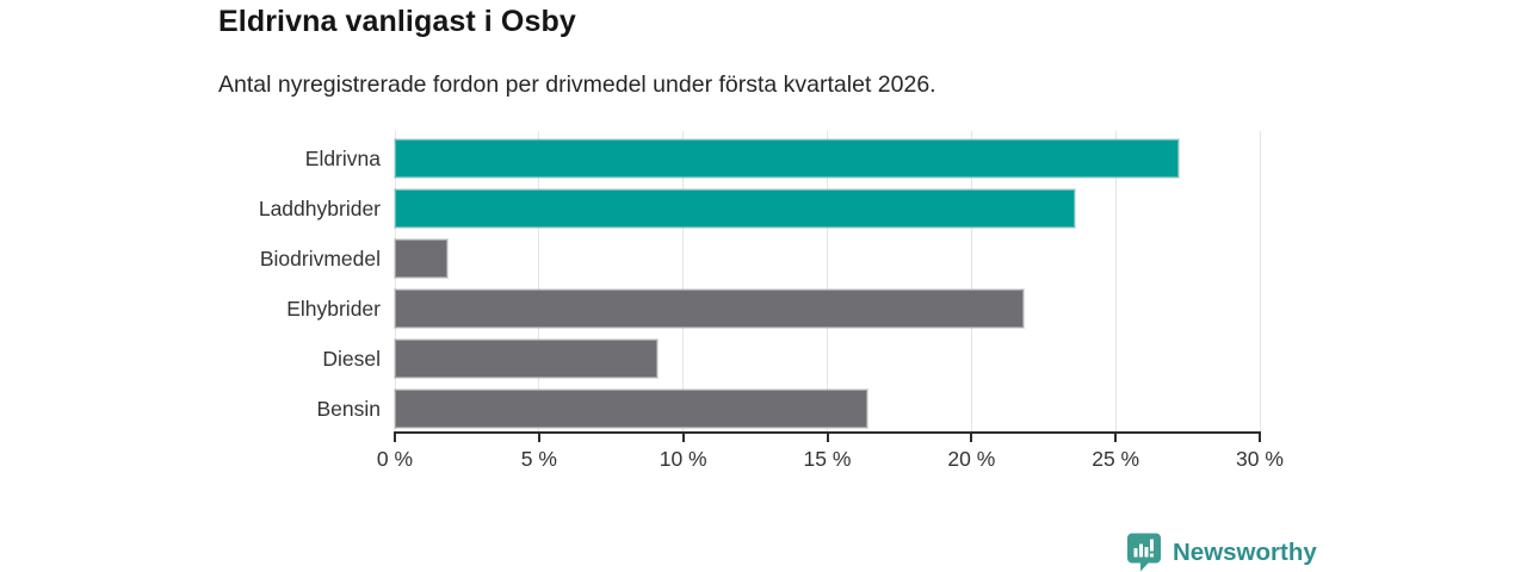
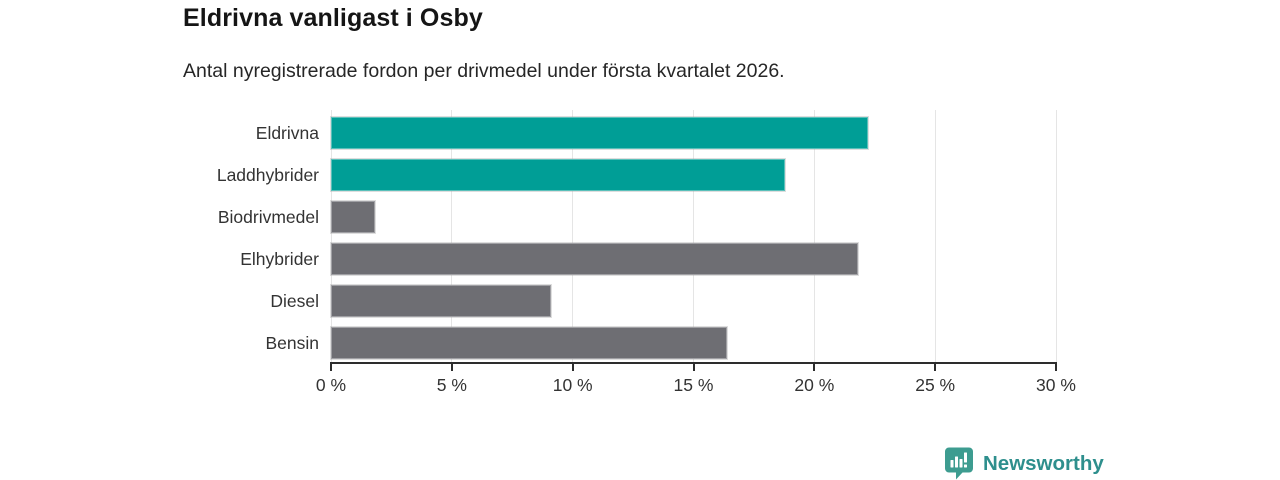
Eldrivna: 27.2% -> 22.2%
Laddhybrider: 23.6% -> 18.8%
